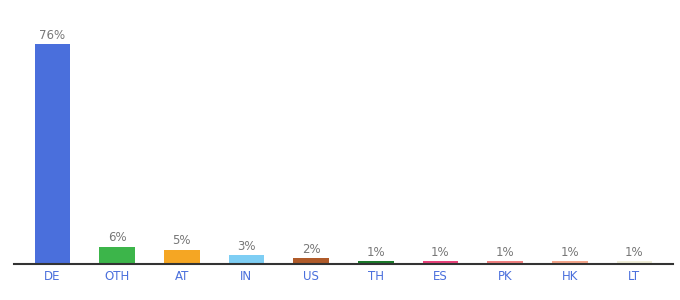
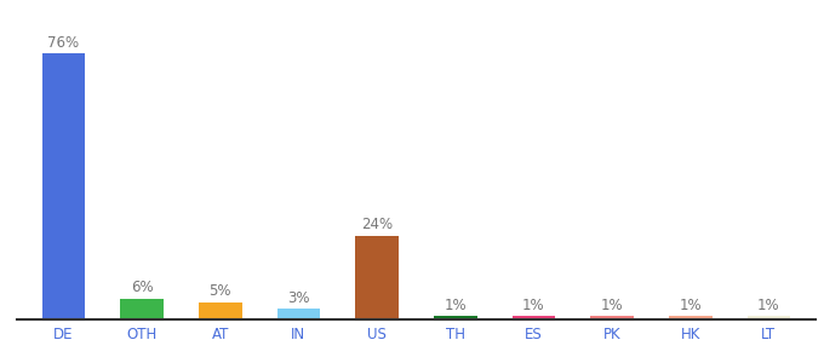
US: 2% -> 24%
